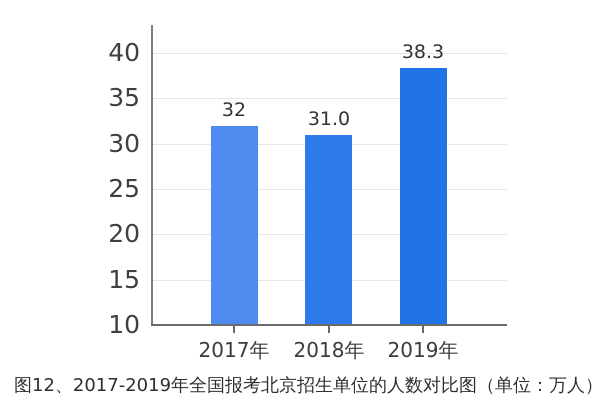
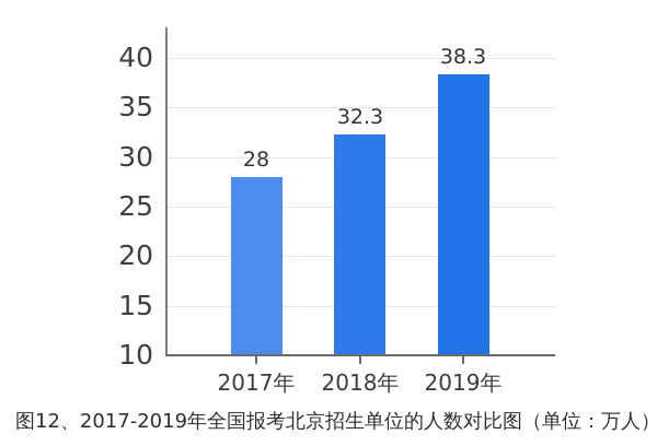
2017年: 32 -> 28
2018年: 31.0 -> 32.3
